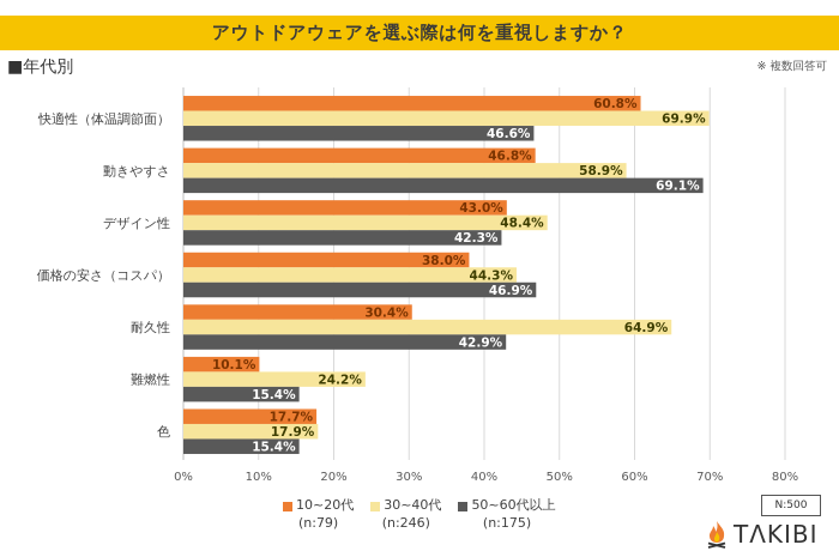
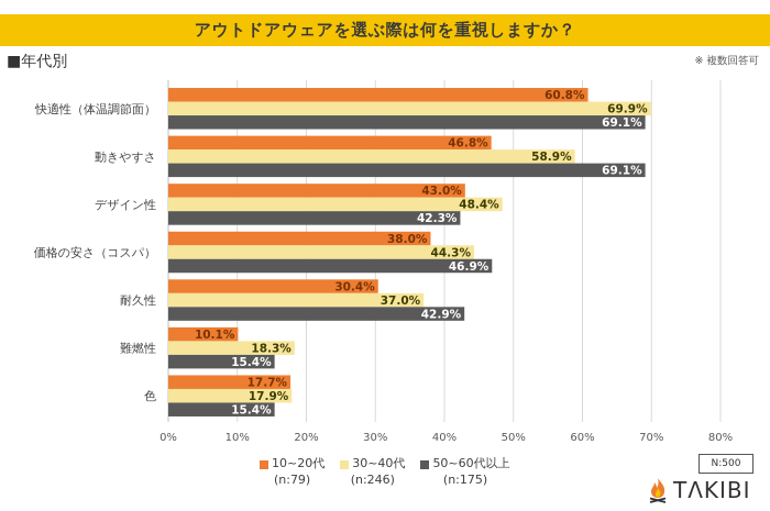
50~60代以上/快適性（体温調節面）: 46.6% -> 69.1%
30~40代/耐久性: 64.9% -> 37.0%
30~40代/難燃性: 24.2% -> 18.3%
